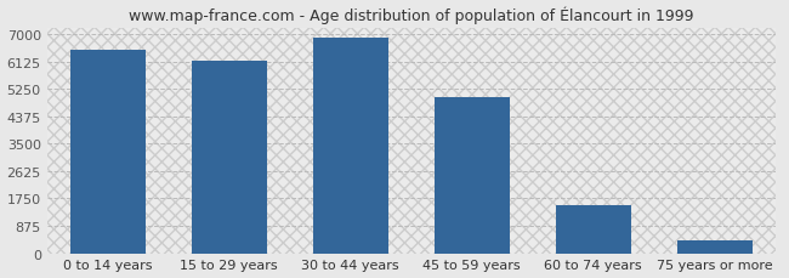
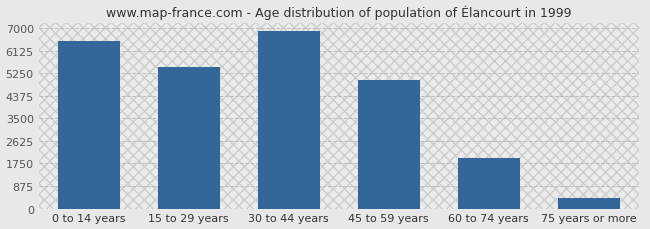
15 to 29 years: 6150 -> 5500
60 to 74 years: 1550 -> 1950
